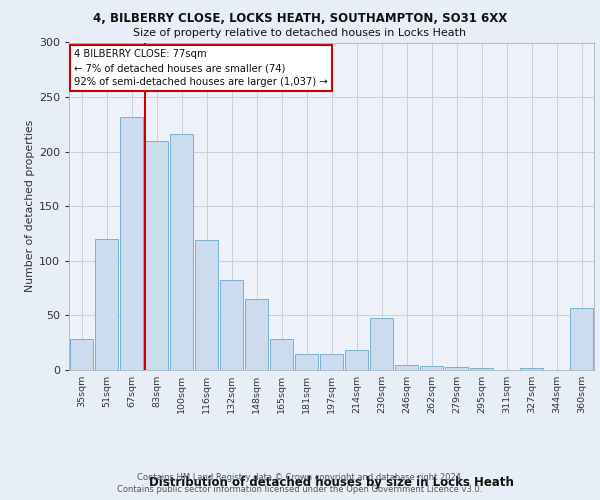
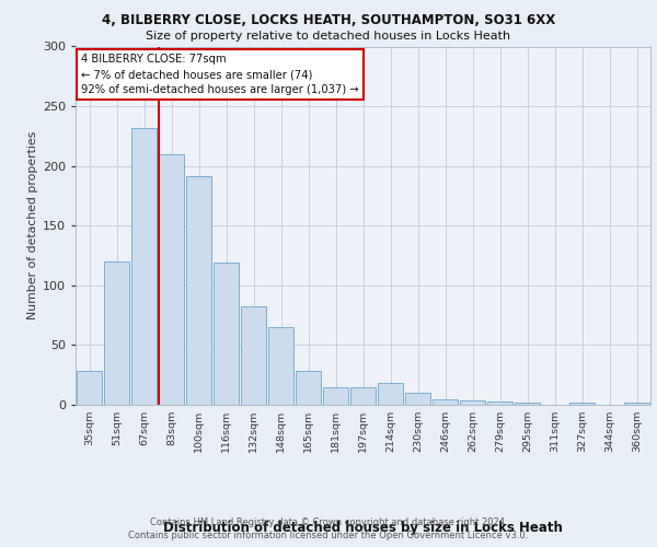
100sqm: 216 -> 191
230sqm: 48 -> 10
360sqm: 57 -> 2
